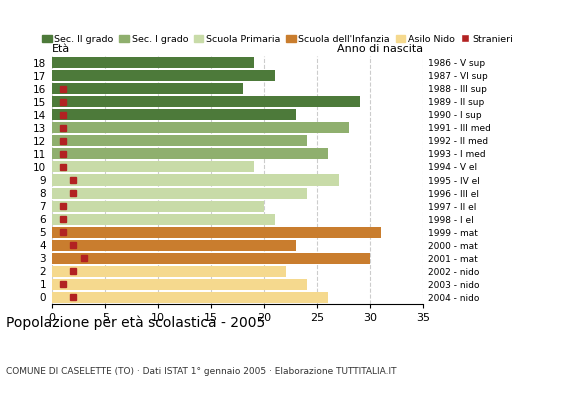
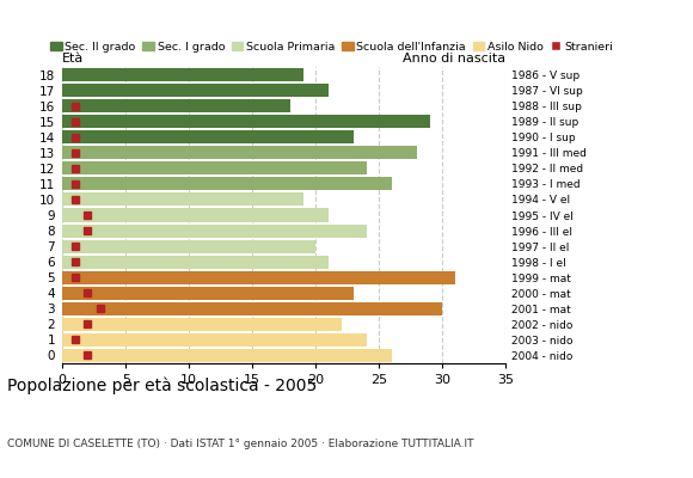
9: 27 -> 21
